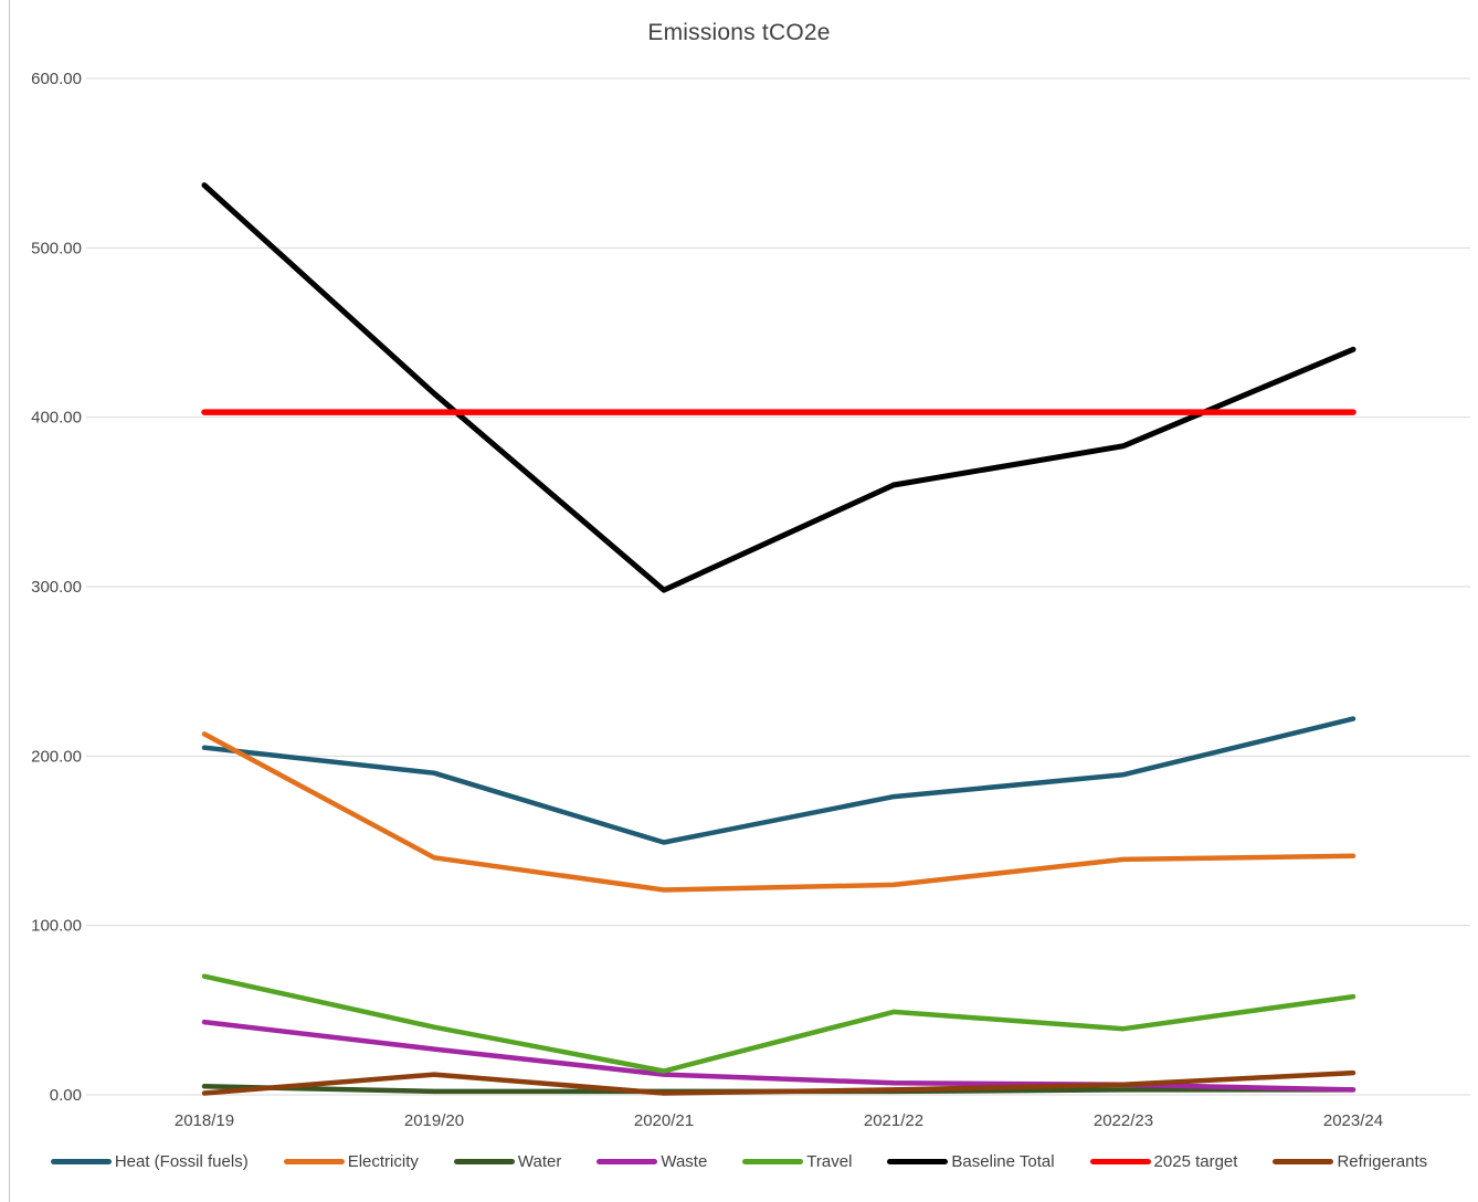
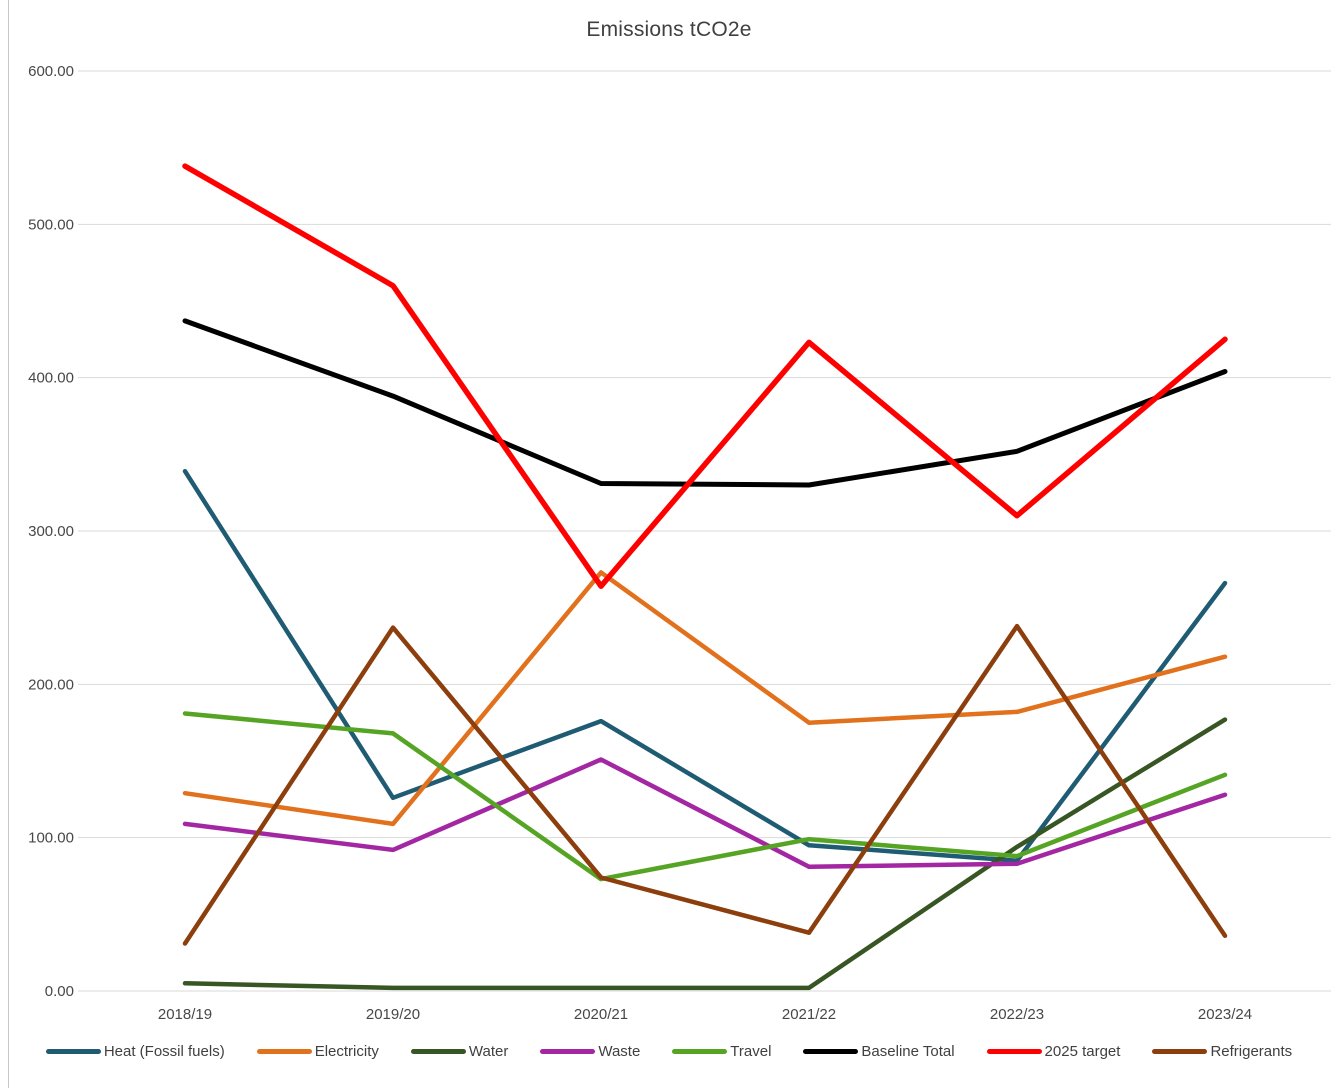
Heat (Fossil fuels)/2018/19: 205 -> 339
Electricity/2018/19: 213 -> 129
Waste/2018/19: 43 -> 109
Travel/2018/19: 70 -> 181
Baseline Total/2018/19: 537 -> 437
2025 target/2018/19: 403 -> 538
Refrigerants/2018/19: 1 -> 31
Heat (Fossil fuels)/2019/20: 190 -> 126
Electricity/2019/20: 140 -> 109
Waste/2019/20: 27 -> 92
Travel/2019/20: 40 -> 168
Baseline Total/2019/20: 414 -> 388
2025 target/2019/20: 403 -> 460
Refrigerants/2019/20: 12 -> 237
Heat (Fossil fuels)/2020/21: 149 -> 176
Electricity/2020/21: 121 -> 273
Waste/2020/21: 12 -> 151
Travel/2020/21: 14 -> 73
Baseline Total/2020/21: 298 -> 331
2025 target/2020/21: 403 -> 264
Refrigerants/2020/21: 1 -> 74
Heat (Fossil fuels)/2021/22: 176 -> 95
Electricity/2021/22: 124 -> 175
Waste/2021/22: 7 -> 81
Travel/2021/22: 49 -> 99
Baseline Total/2021/22: 360 -> 330
2025 target/2021/22: 403 -> 423
Refrigerants/2021/22: 3 -> 38
Heat (Fossil fuels)/2022/23: 189 -> 85
Electricity/2022/23: 139 -> 182
Water/2022/23: 3 -> 94
Waste/2022/23: 6 -> 83
Travel/2022/23: 39 -> 88
Baseline Total/2022/23: 383 -> 352
2025 target/2022/23: 403 -> 310
Refrigerants/2022/23: 6 -> 238
Heat (Fossil fuels)/2023/24: 222 -> 266
Electricity/2023/24: 141 -> 218
Water/2023/24: 3 -> 177
Waste/2023/24: 3 -> 128
Travel/2023/24: 58 -> 141
Baseline Total/2023/24: 440 -> 404
2025 target/2023/24: 403 -> 425
Refrigerants/2023/24: 13 -> 36
